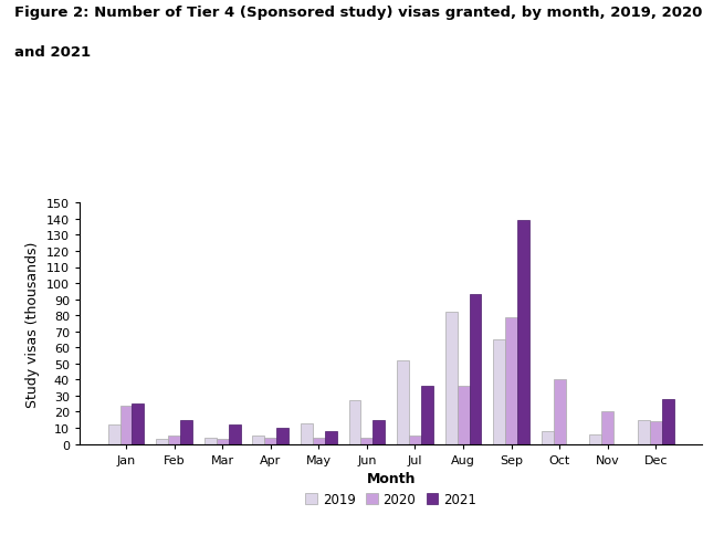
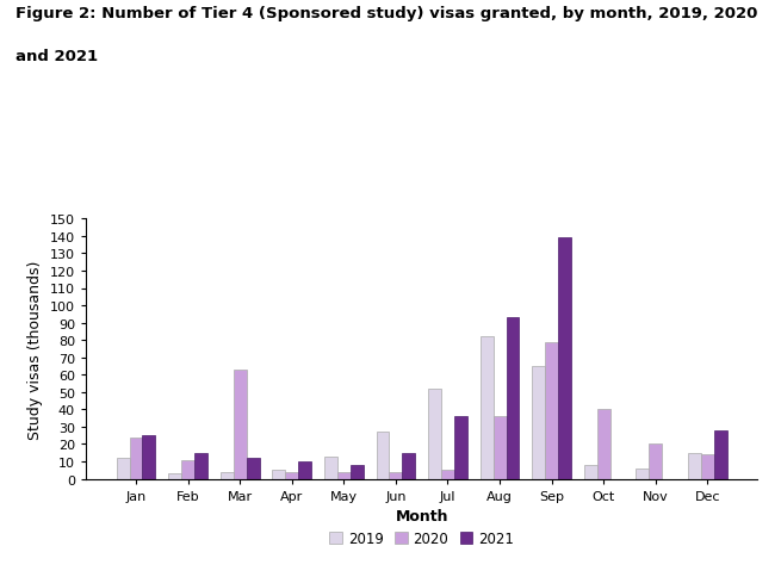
2020/Feb: 5 -> 11
2020/Mar: 3 -> 63
